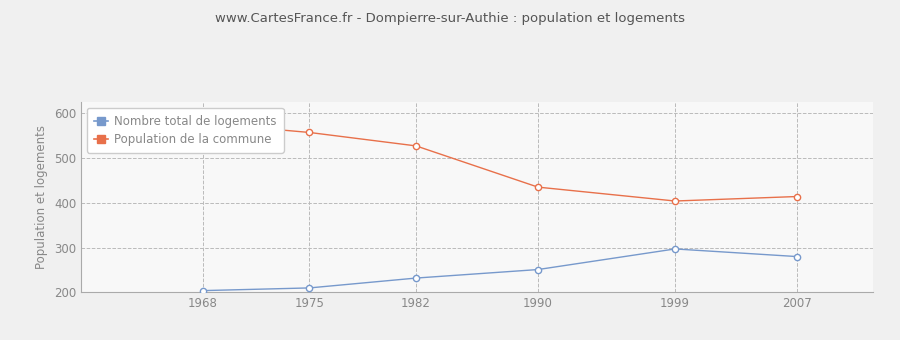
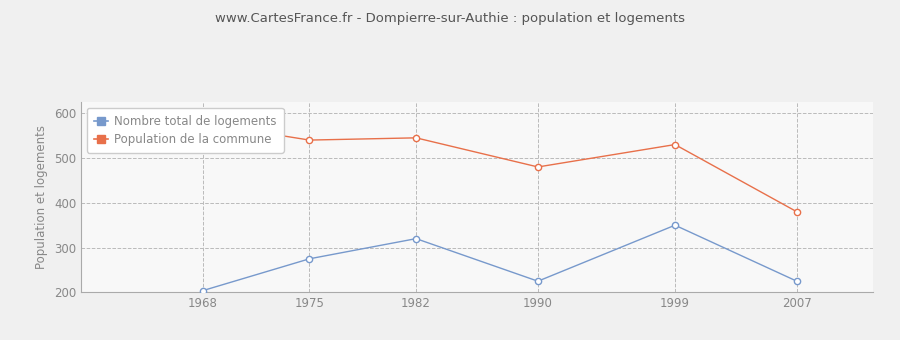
Nombre total de logements/1975: 210 -> 275
Population de la commune/1975: 557 -> 540
Nombre total de logements/1982: 232 -> 320
Population de la commune/1982: 527 -> 545
Nombre total de logements/1990: 251 -> 225
Population de la commune/1990: 435 -> 480
Nombre total de logements/1999: 297 -> 350
Population de la commune/1999: 404 -> 530
Nombre total de logements/2007: 280 -> 225
Population de la commune/2007: 414 -> 380
